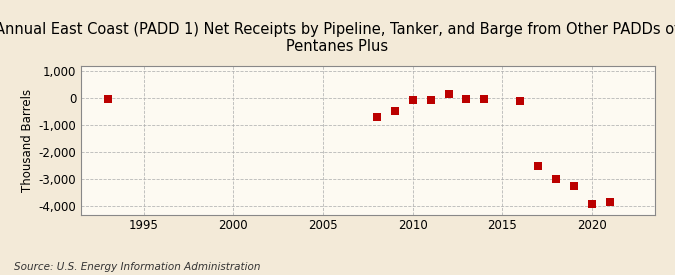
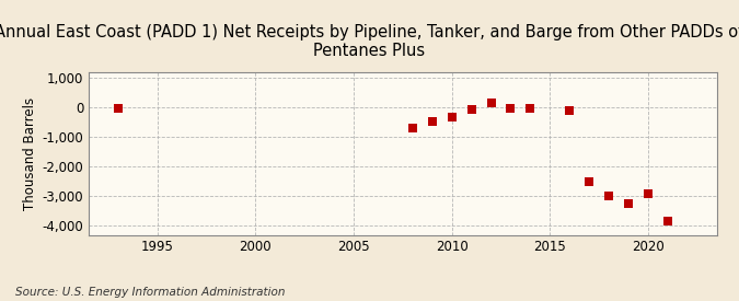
2010: -80 -> -300
2020: -3,900 -> -2,900
